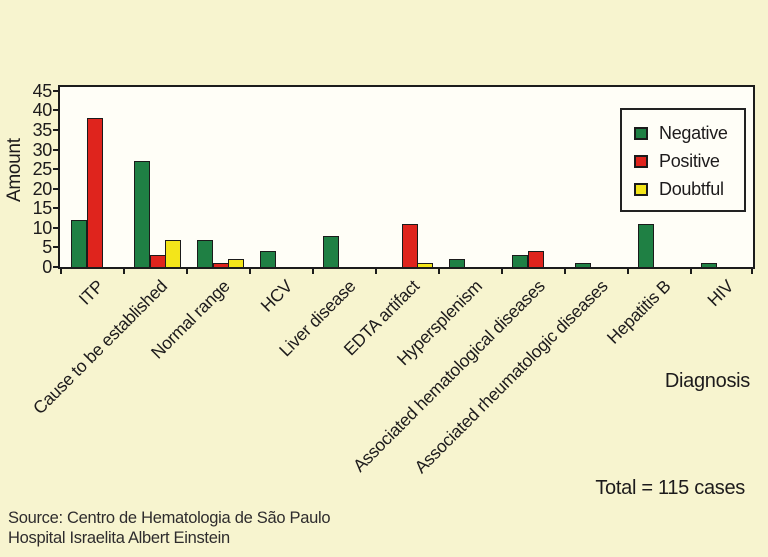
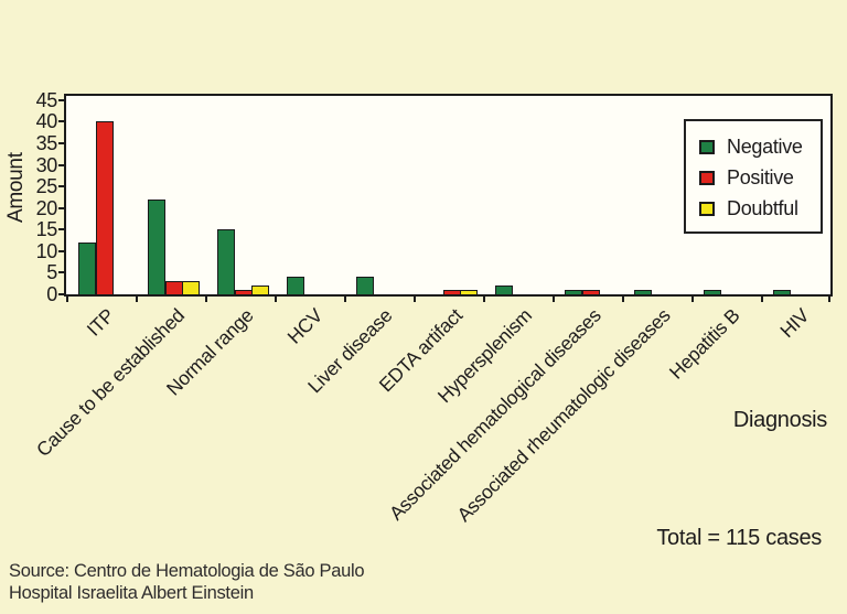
Positive/ITP: 38 -> 40
Negative/Cause to be established: 27 -> 22
Doubtful/Cause to be established: 7 -> 3
Negative/Normal range: 7 -> 15
Negative/Liver disease: 8 -> 4
Positive/EDTA artifact: 11 -> 1
Negative/Associated hematological diseases: 3 -> 1
Positive/Associated hematological diseases: 4 -> 1
Negative/Hepatitis B: 11 -> 1
